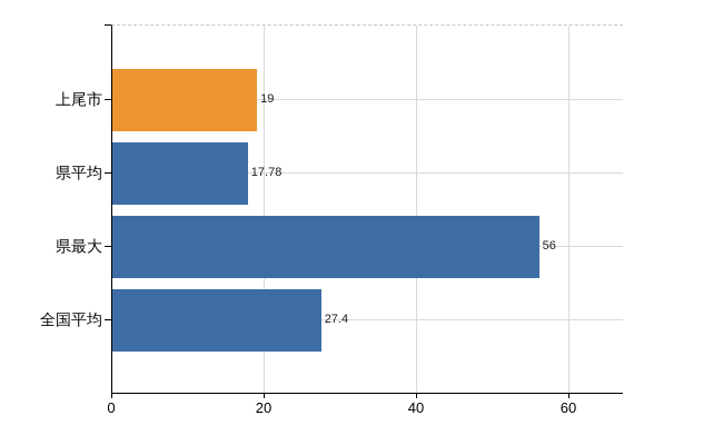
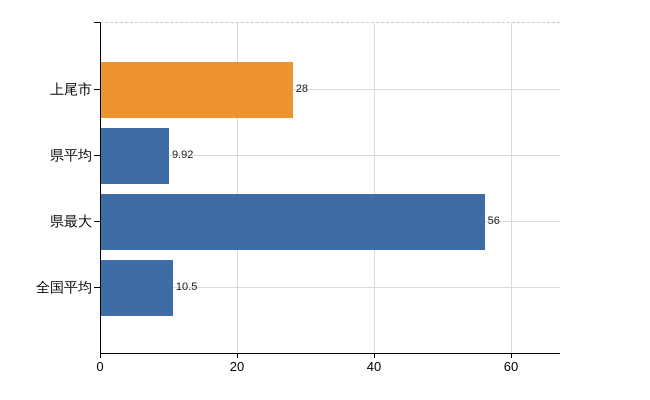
上尾市: 19 -> 28
県平均: 17.78 -> 9.92
全国平均: 27.4 -> 10.5
